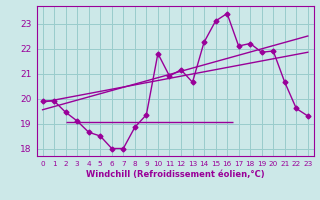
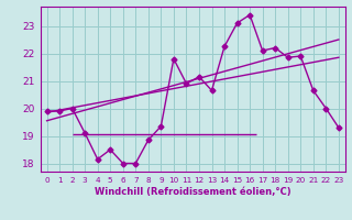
2: 19.45 -> 20.00
4: 18.65 -> 18.15
22: 19.60 -> 20.00
